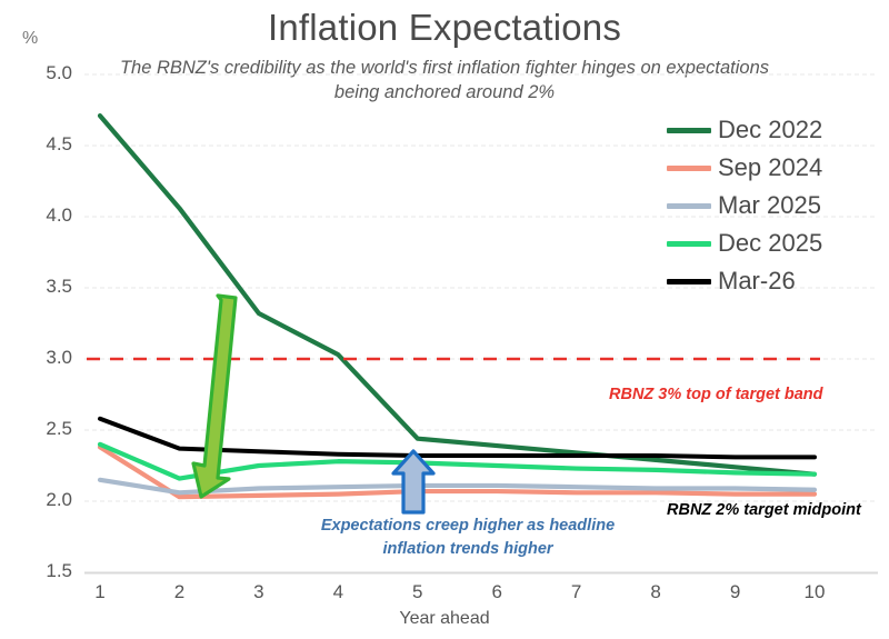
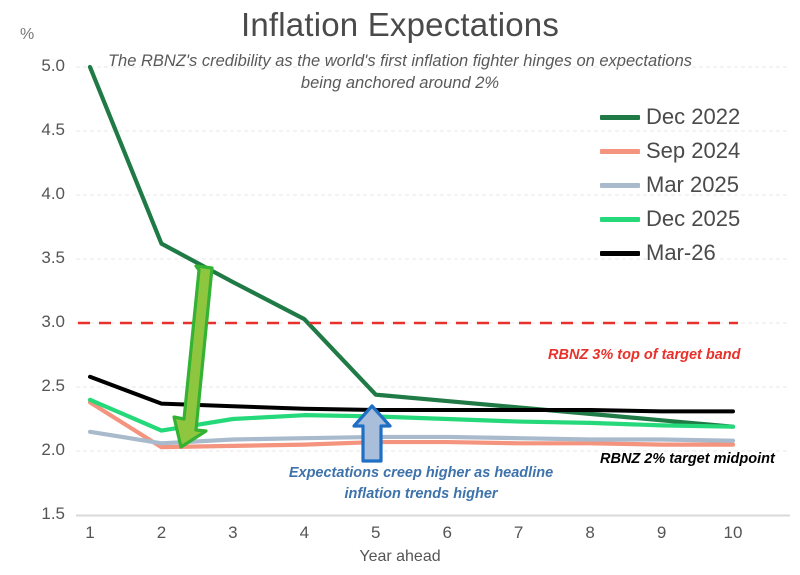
Dec 2022/1: 4.71 -> 5.00
Dec 2022/2: 4.06 -> 3.62
